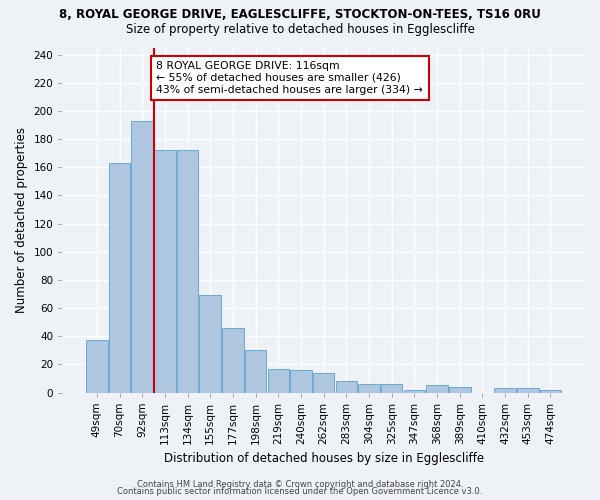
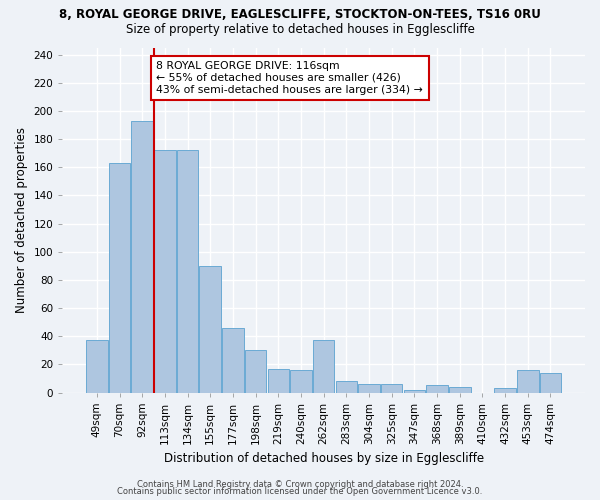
155sqm: 69 -> 90
262sqm: 14 -> 37
453sqm: 3 -> 16
474sqm: 2 -> 14
